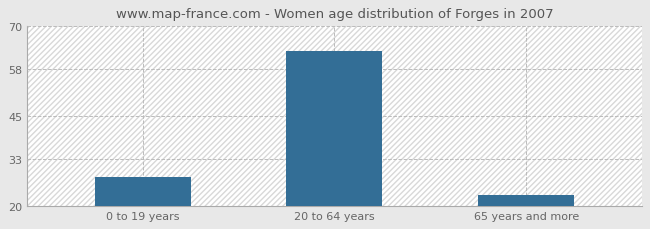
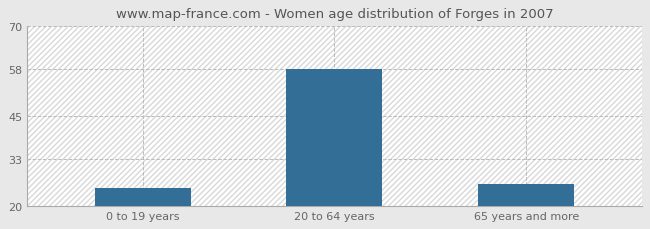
0 to 19 years: 28 -> 25
20 to 64 years: 63 -> 58
65 years and more: 23 -> 26
